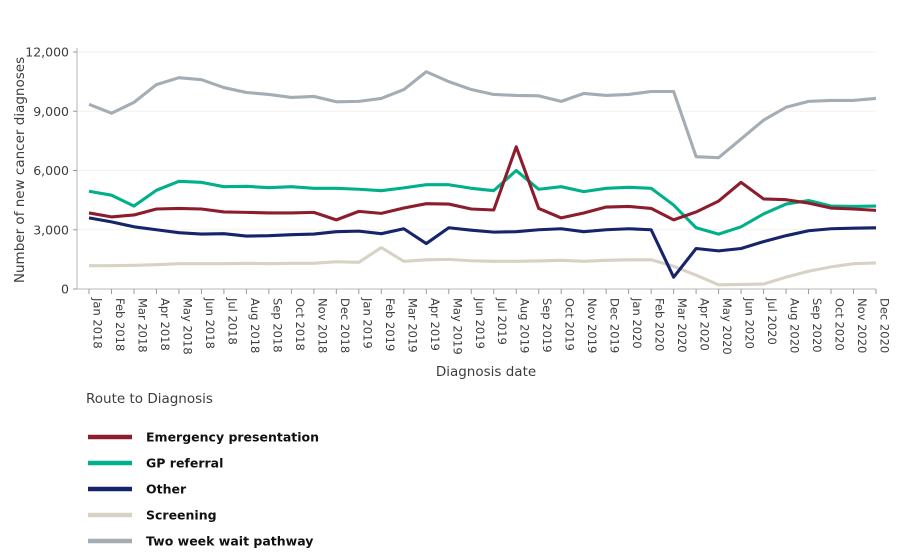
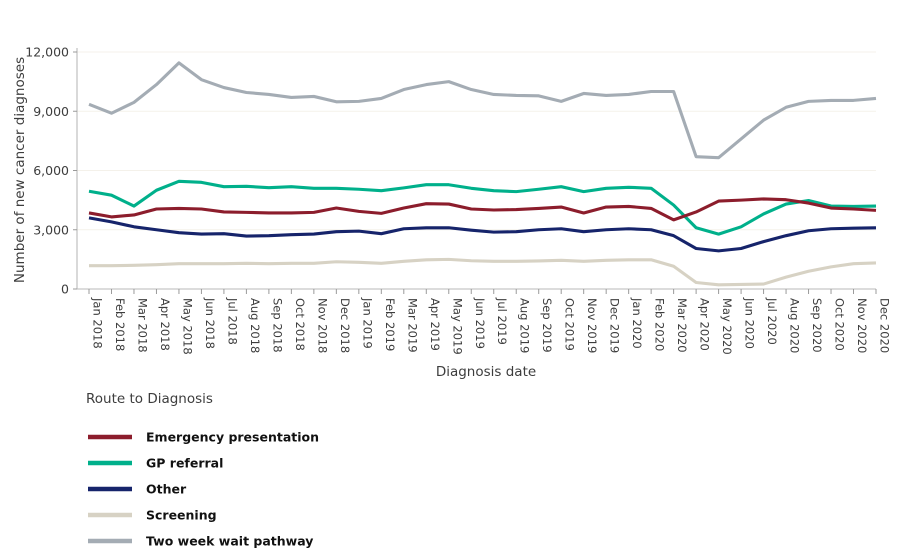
Two week wait pathway/May 2018: 10700 -> 11400
Emergency presentation/Dec 2018: 3500 -> 4100
Screening/Feb 2019: 2100 -> 1300
Other/Apr 2019: 2300 -> 3100
Two week wait pathway/Apr 2019: 11000 -> 10400
Emergency presentation/Aug 2019: 7200 -> 4000
GP referral/Aug 2019: 6000 -> 4900
Emergency presentation/Oct 2019: 3600 -> 4200
Other/Mar 2020: 600 -> 2700
Screening/Apr 2020: 700 -> 300
Emergency presentation/Jun 2020: 5400 -> 4500
